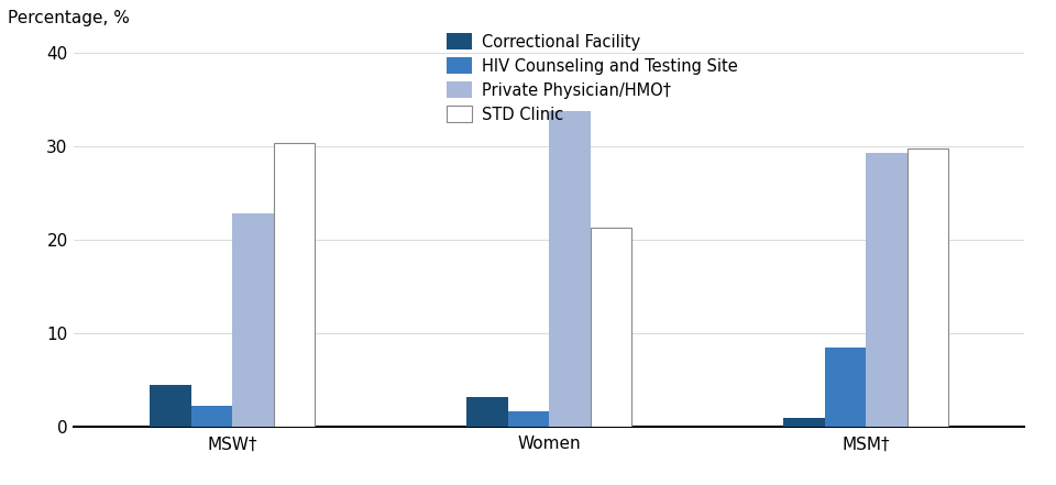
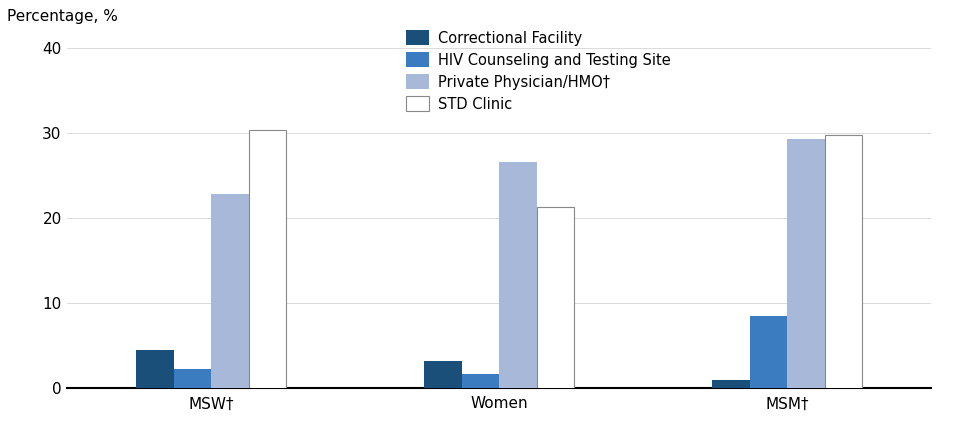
Private Physician/HMO†/Women: 33.8 -> 26.6
